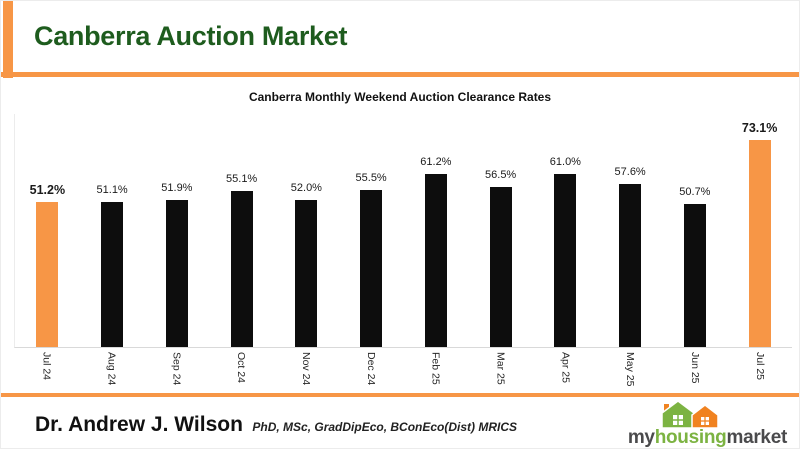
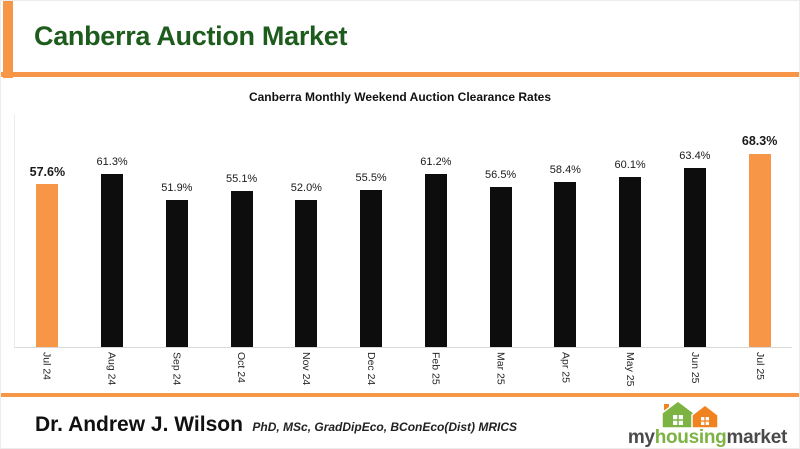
Jul 24: 51.2% -> 57.6%
Aug 24: 51.1% -> 61.3%
Apr 25: 61.0% -> 58.4%
May 25: 57.6% -> 60.1%
Jun 25: 50.7% -> 63.4%
Jul 25: 73.1% -> 68.3%
